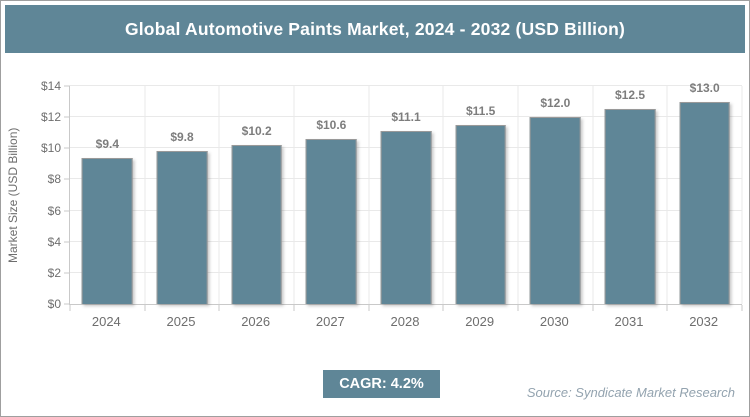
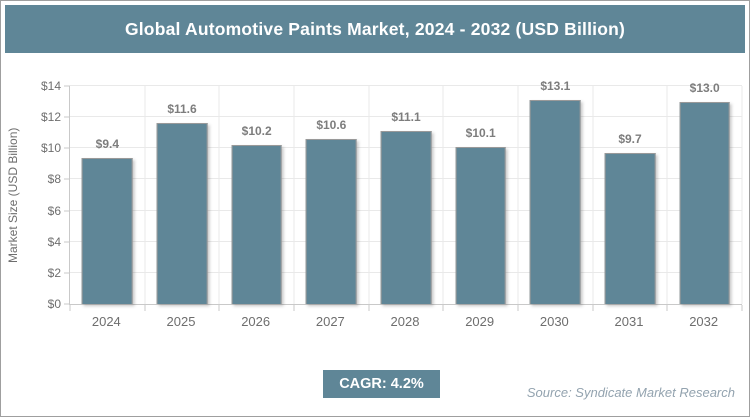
2025: $9.8 -> $11.6
2029: $11.5 -> $10.1
2030: $12.0 -> $13.1
2031: $12.5 -> $9.7
